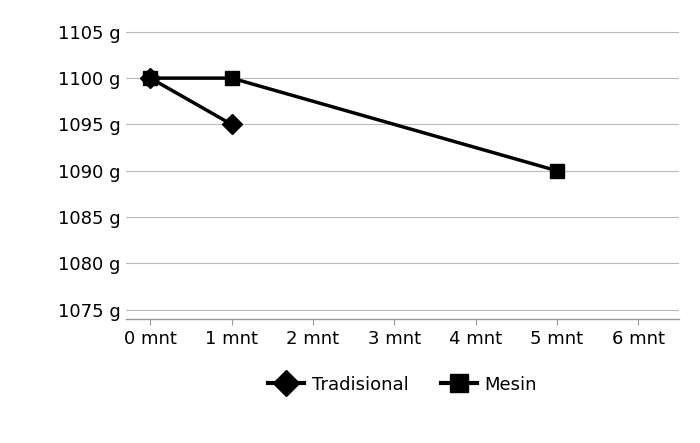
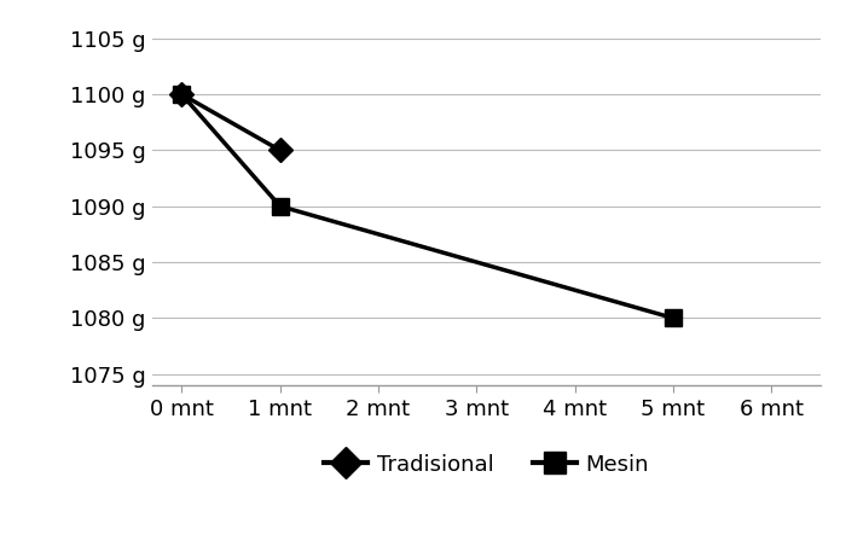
1 mnt: 1100 g -> 1090 g
5 mnt: 1090 g -> 1080 g
